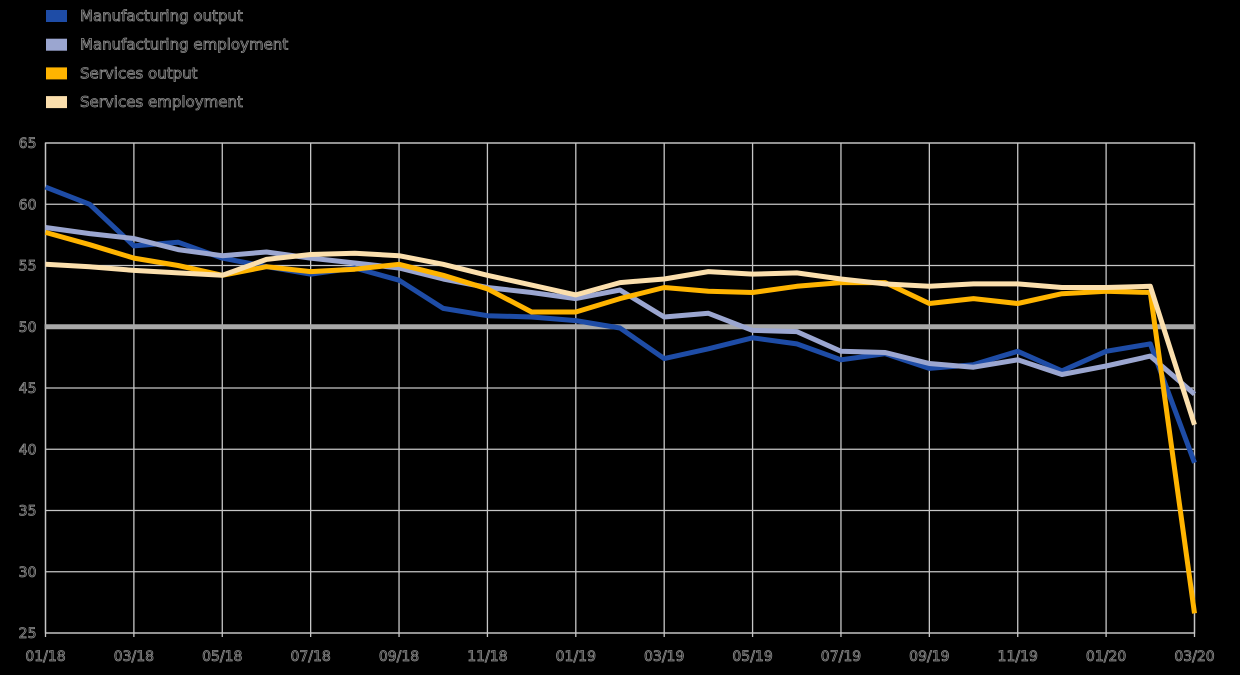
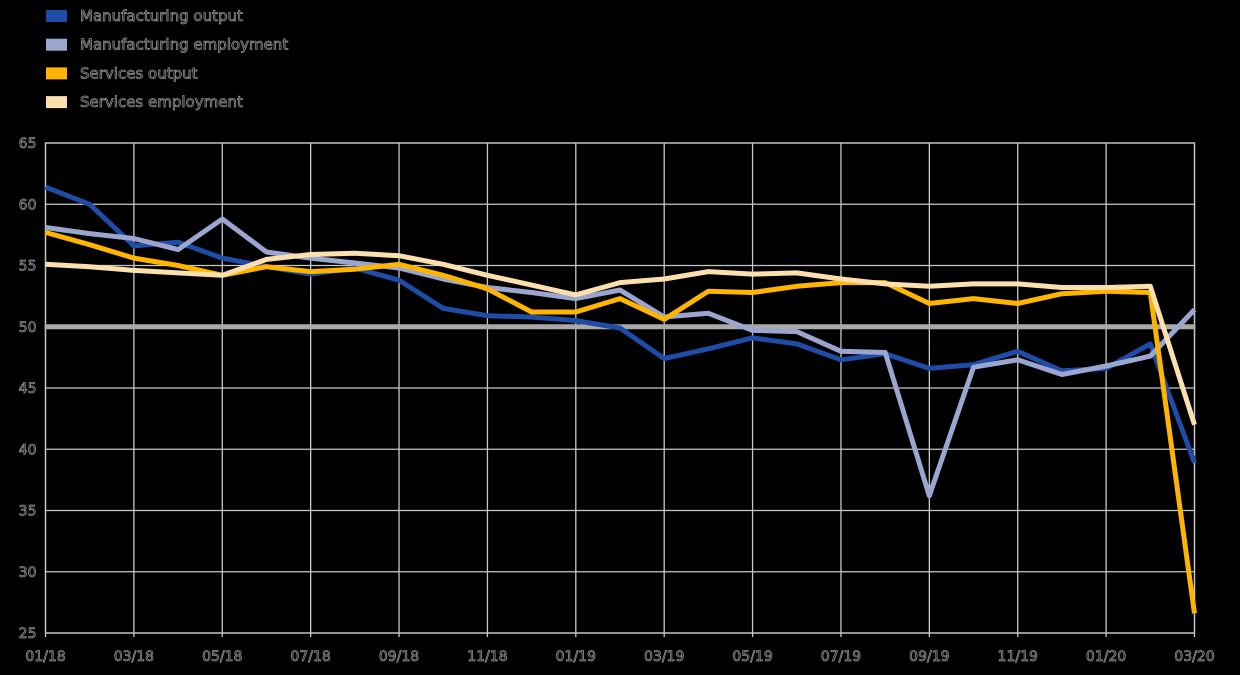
Manufacturing employment/05/18: 55.8 -> 58.8
Services output/03/19: 53.2 -> 50.6
Manufacturing employment/09/19: 47.0 -> 36.2
Manufacturing output/01/20: 48.0 -> 46.6
Manufacturing employment/03/20: 44.5 -> 51.4
